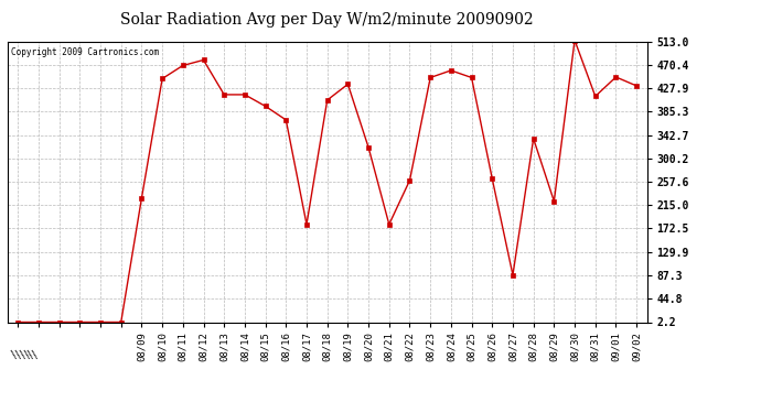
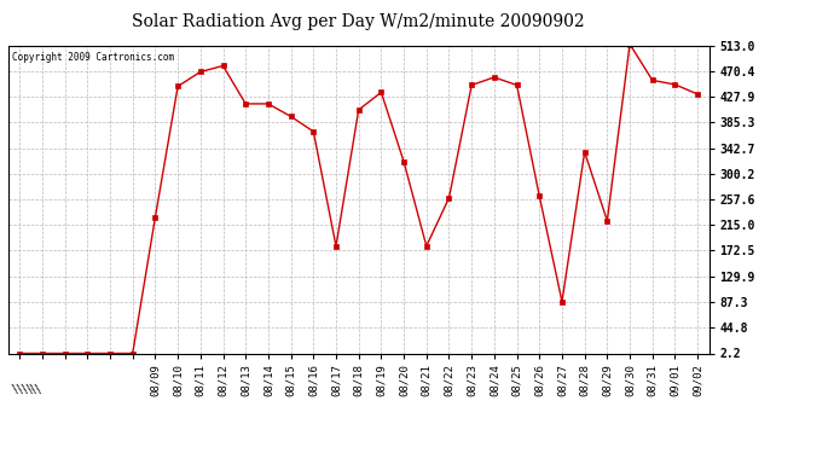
08/31: 413 -> 455
